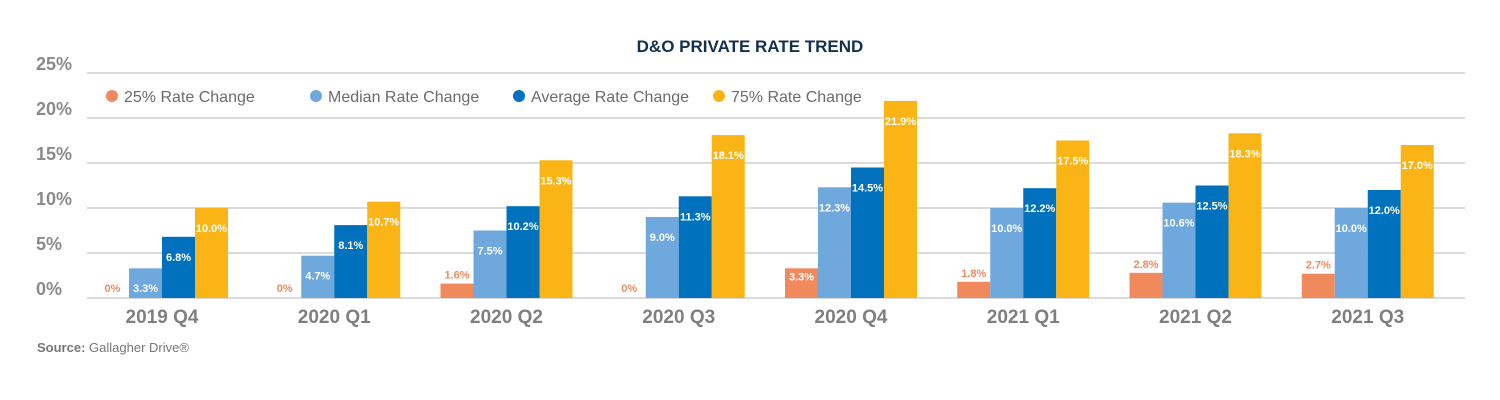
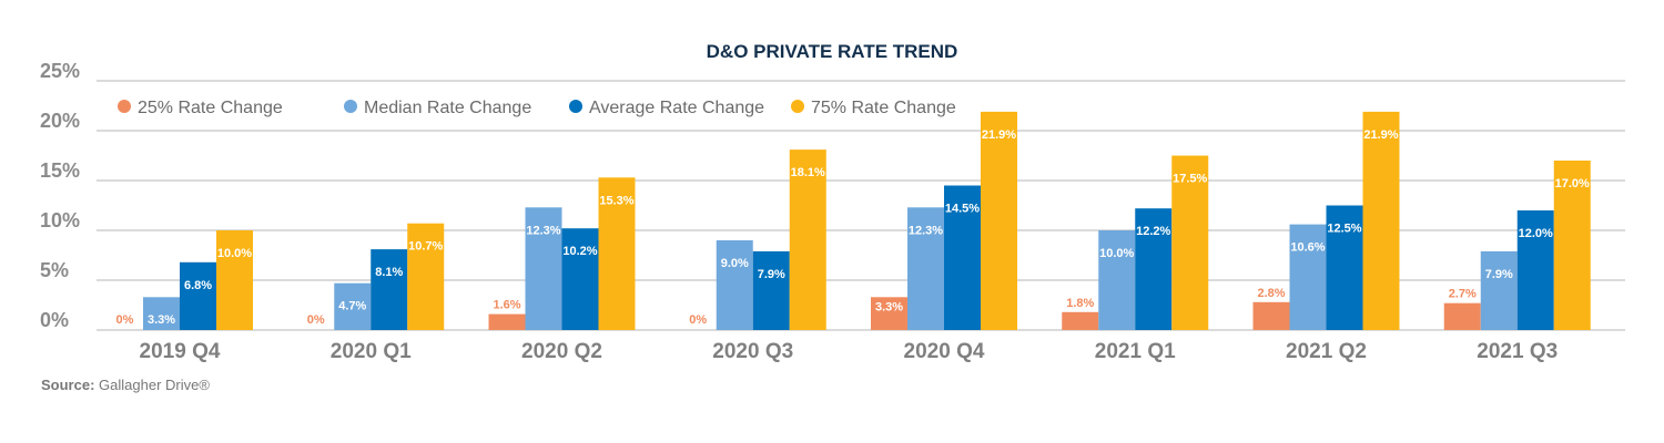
Median Rate Change/2020 Q2: 7.5% -> 12.3%
Average Rate Change/2020 Q3: 11.3% -> 7.9%
75% Rate Change/2021 Q2: 18.3% -> 21.9%
Median Rate Change/2021 Q3: 10.0% -> 7.9%
